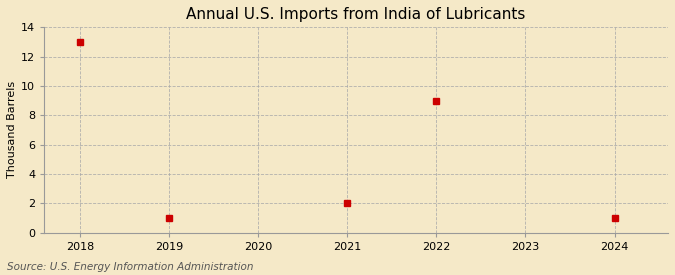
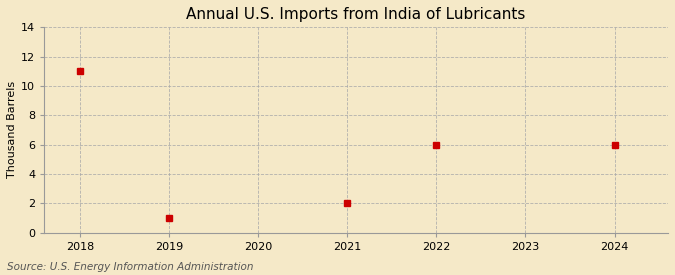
2018: 13 -> 11
2022: 9 -> 6
2024: 1 -> 6
